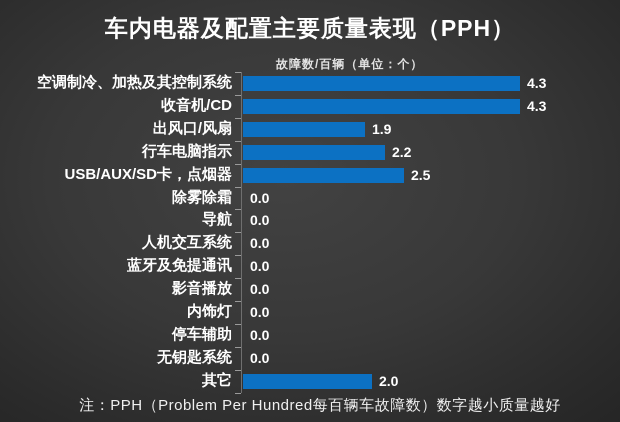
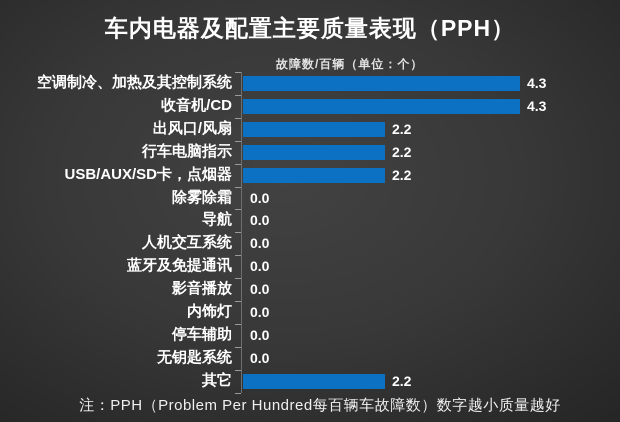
出风口/风扇: 1.9 -> 2.2
USB/AUX/SD卡，点烟器: 2.5 -> 2.2
其它: 2.0 -> 2.2
